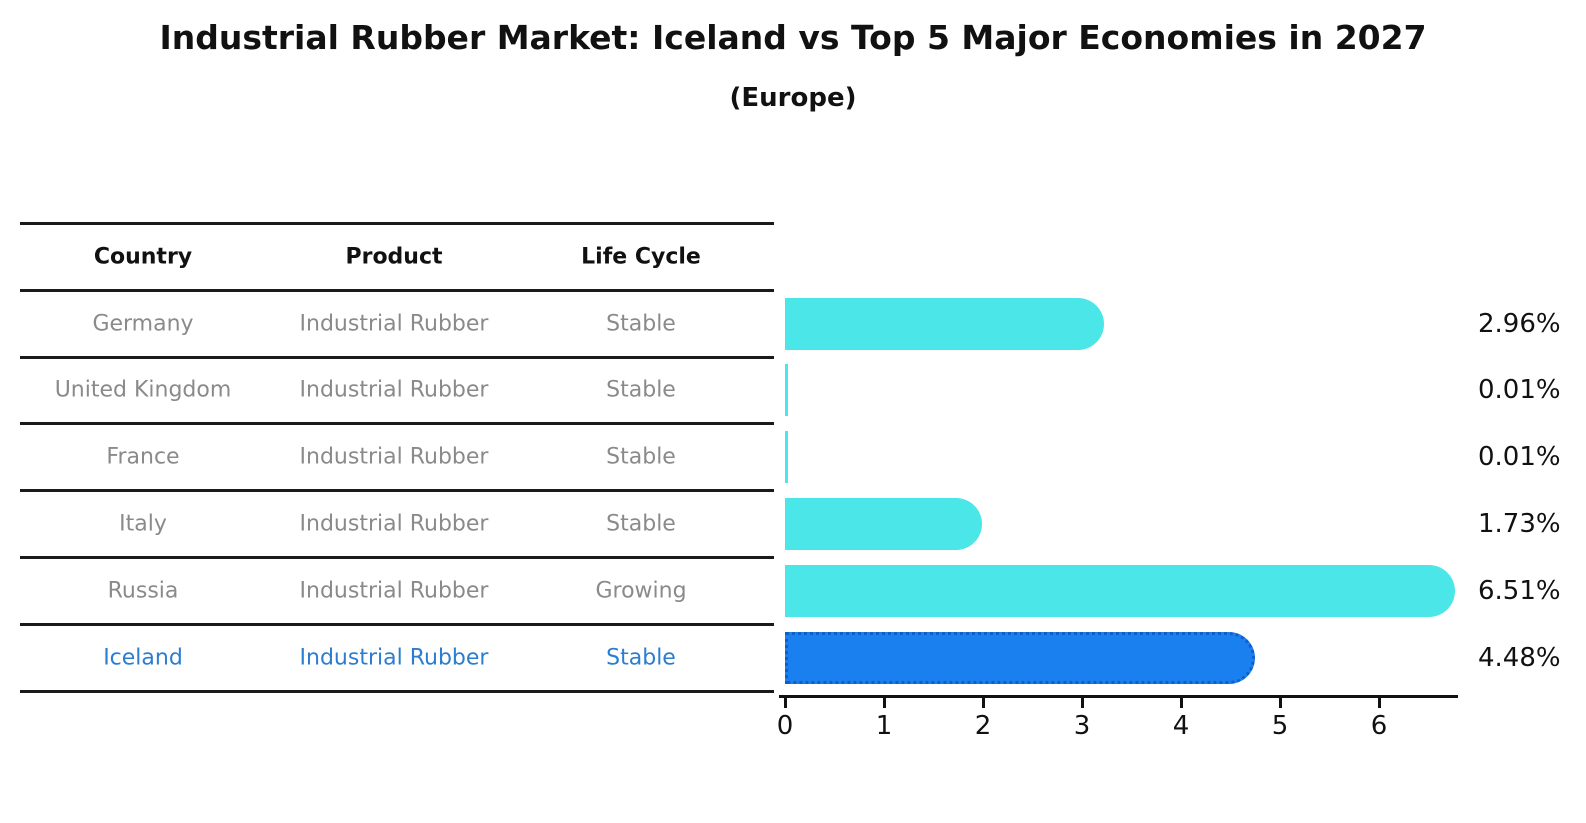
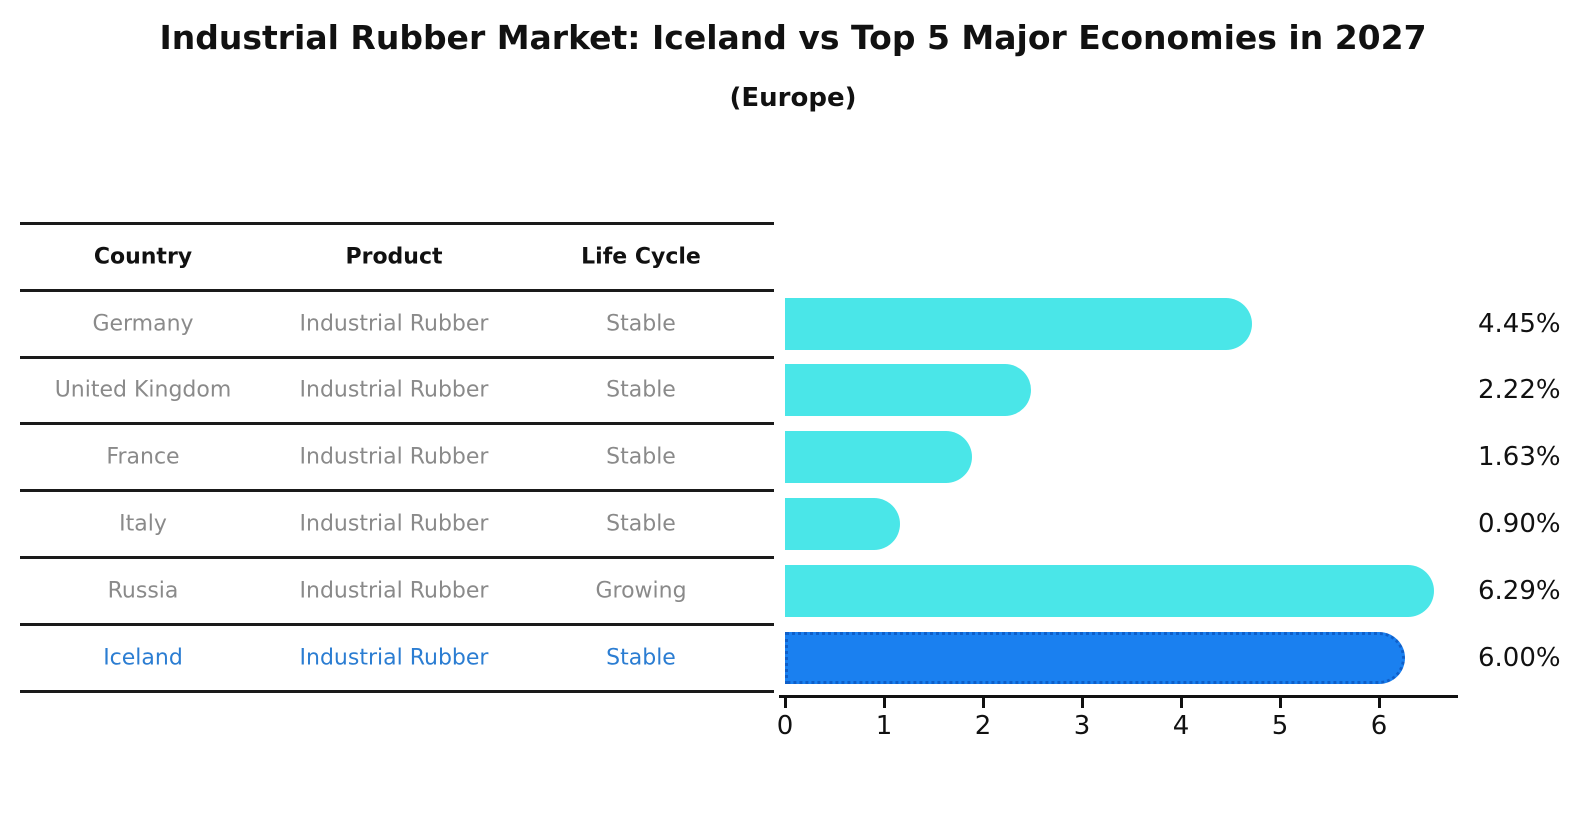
Germany: 2.96% -> 4.45%
United Kingdom: 0.01% -> 2.22%
France: 0.01% -> 1.63%
Italy: 1.73% -> 0.90%
Russia: 6.51% -> 6.29%
Iceland: 4.48% -> 6.00%
